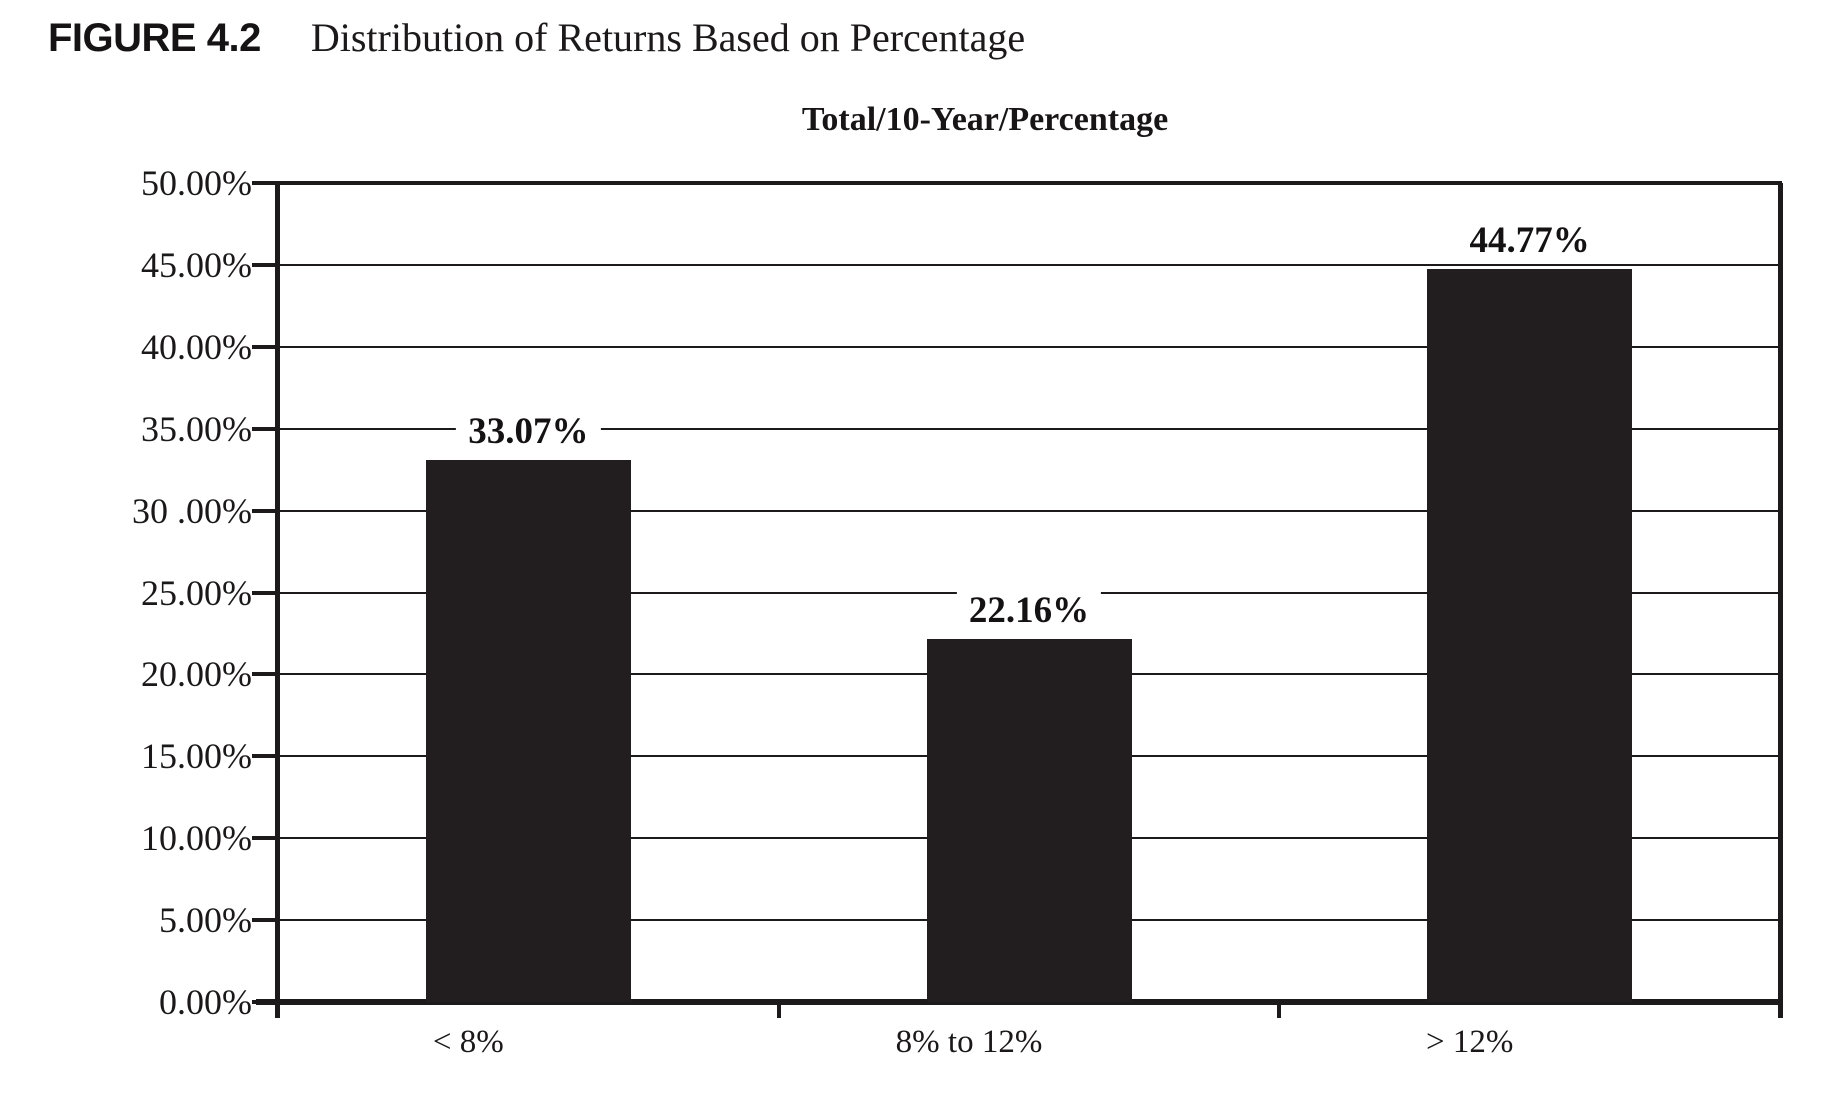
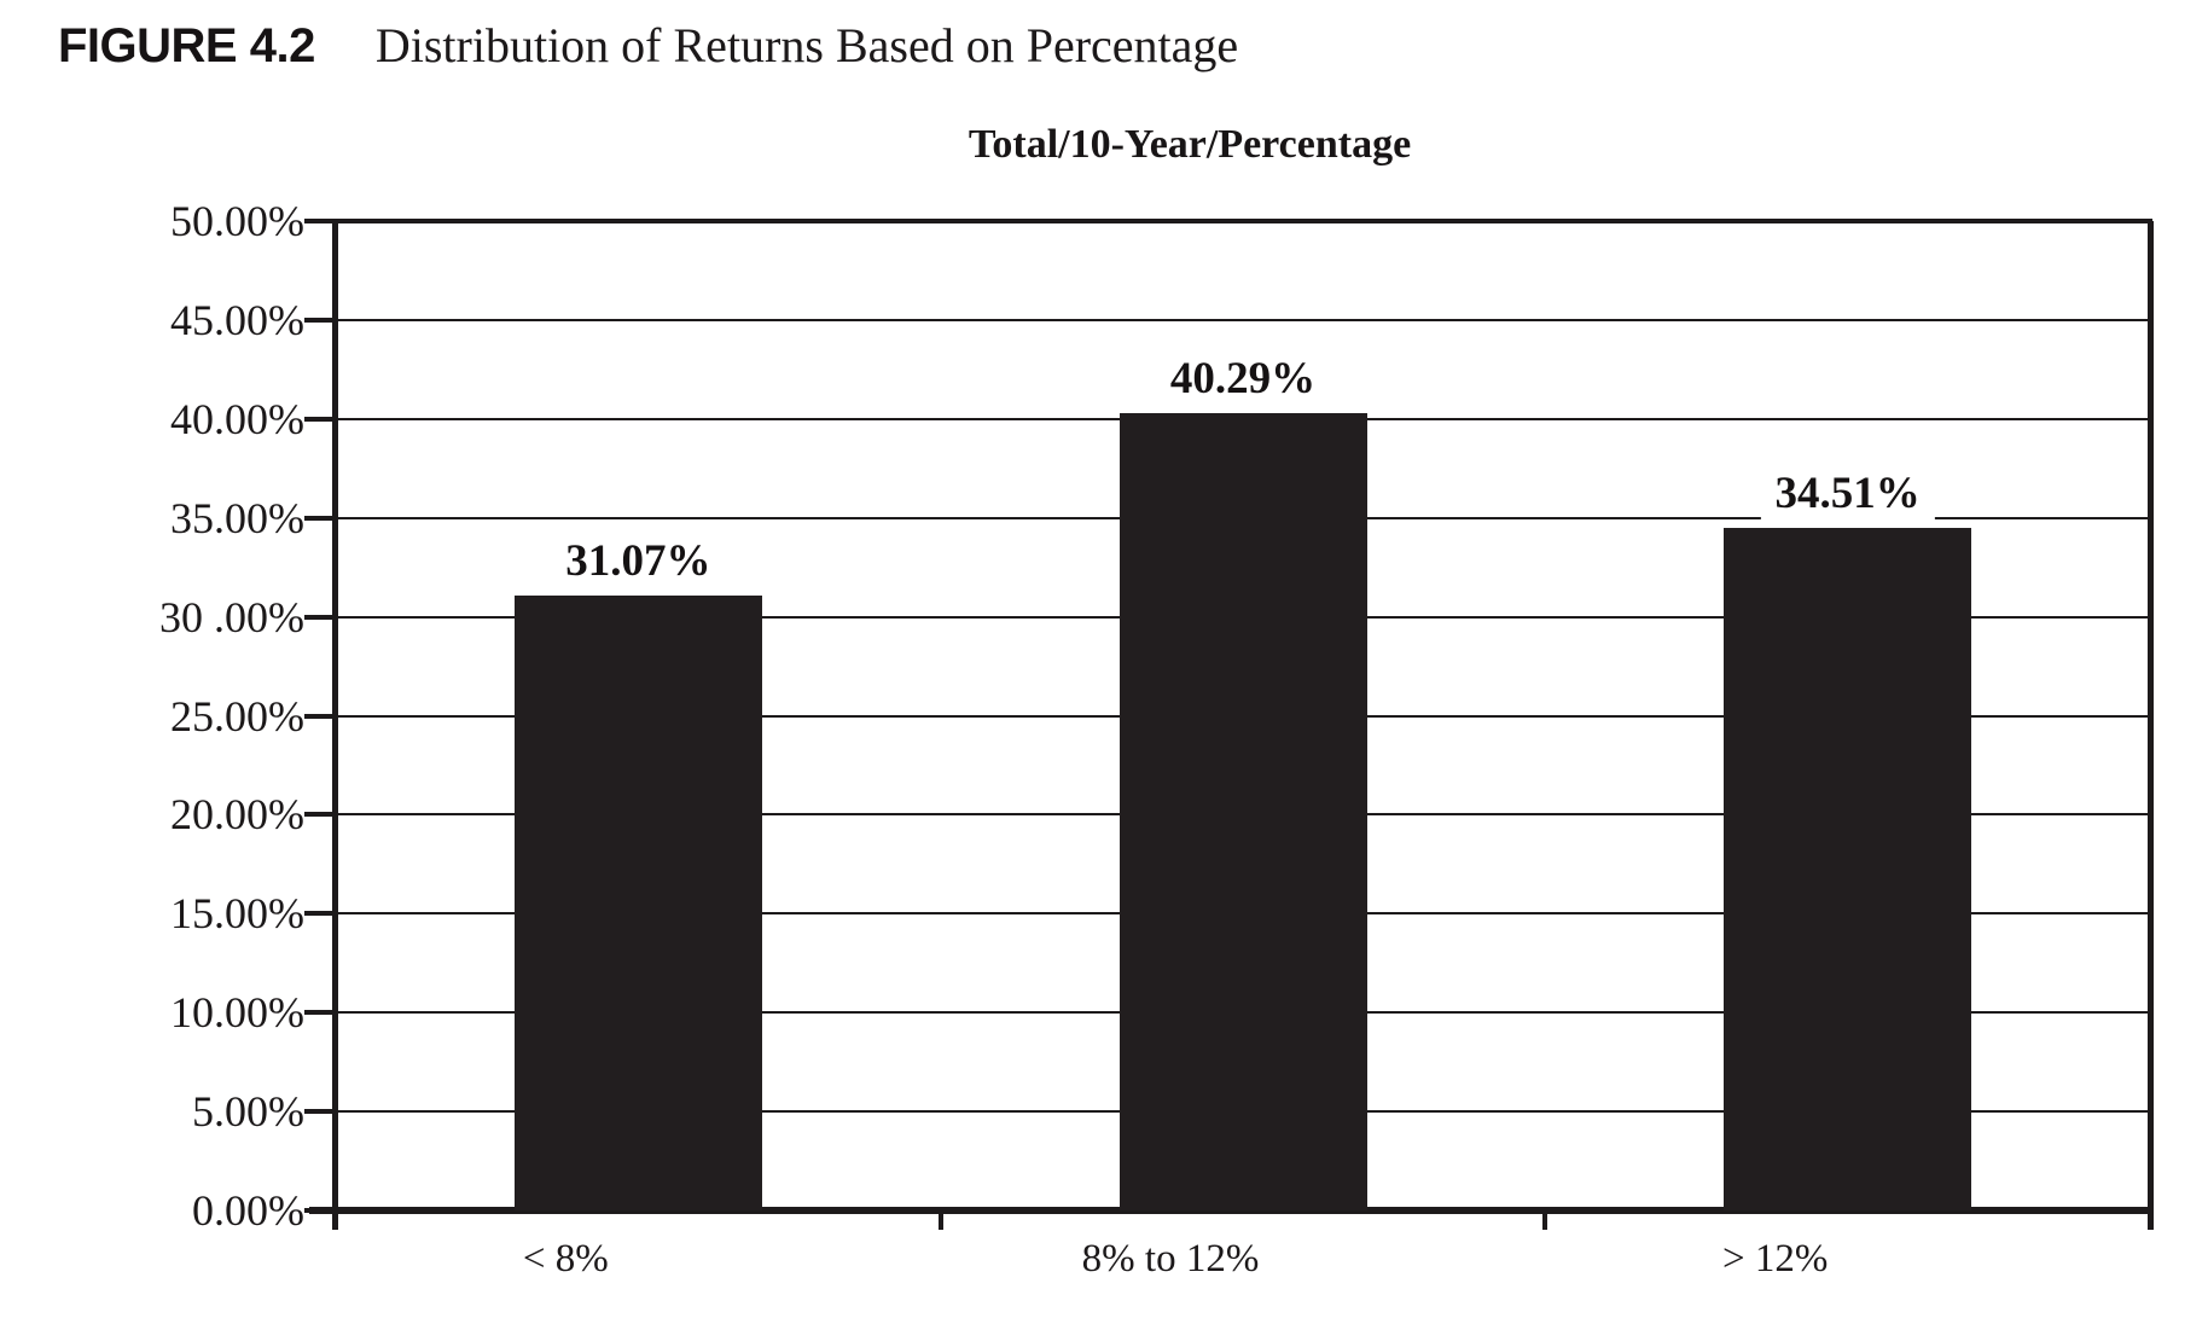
< 8%: 33.07% -> 31.07%
8% to 12%: 22.16% -> 40.29%
> 12%: 44.77% -> 34.51%
